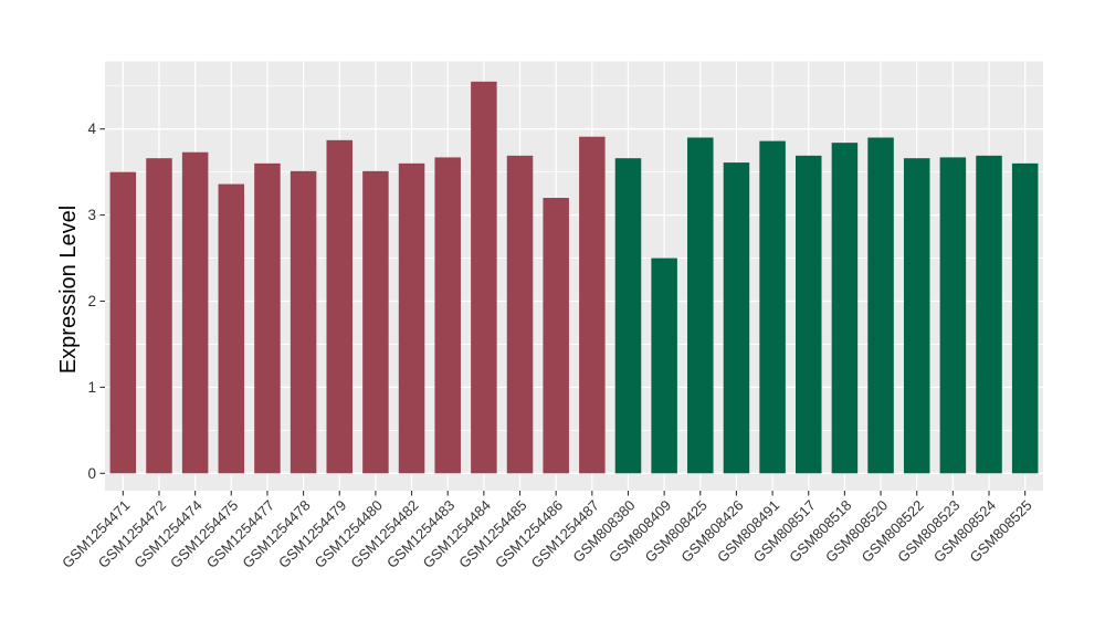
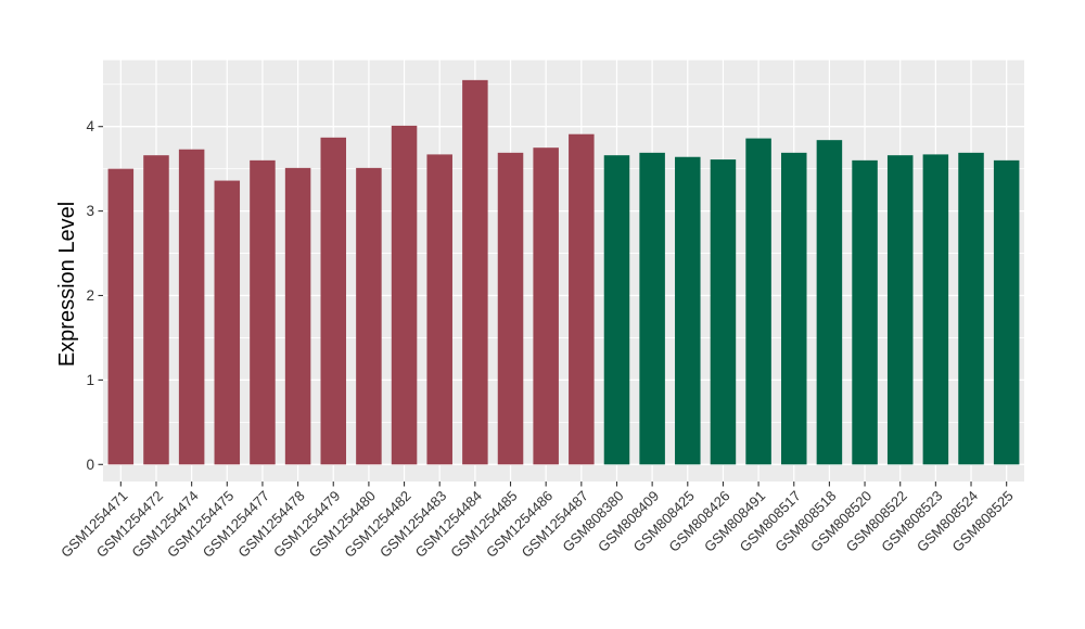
GSM1254482: 3.6 -> 4.0
GSM1254486: 3.2 -> 3.8
GSM808409: 2.5 -> 3.7
GSM808425: 3.9 -> 3.6
GSM808520: 3.9 -> 3.6
